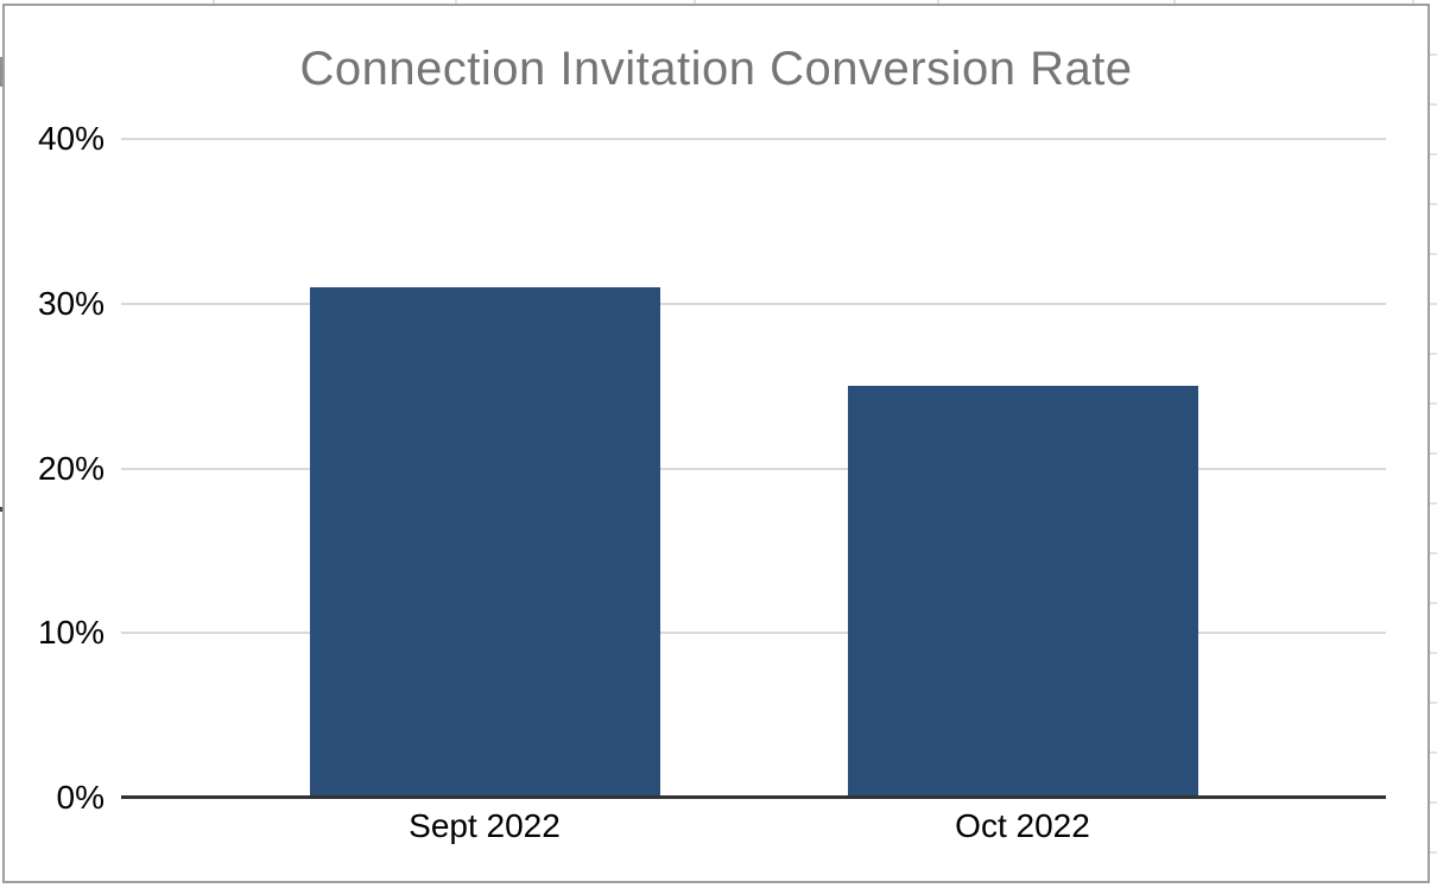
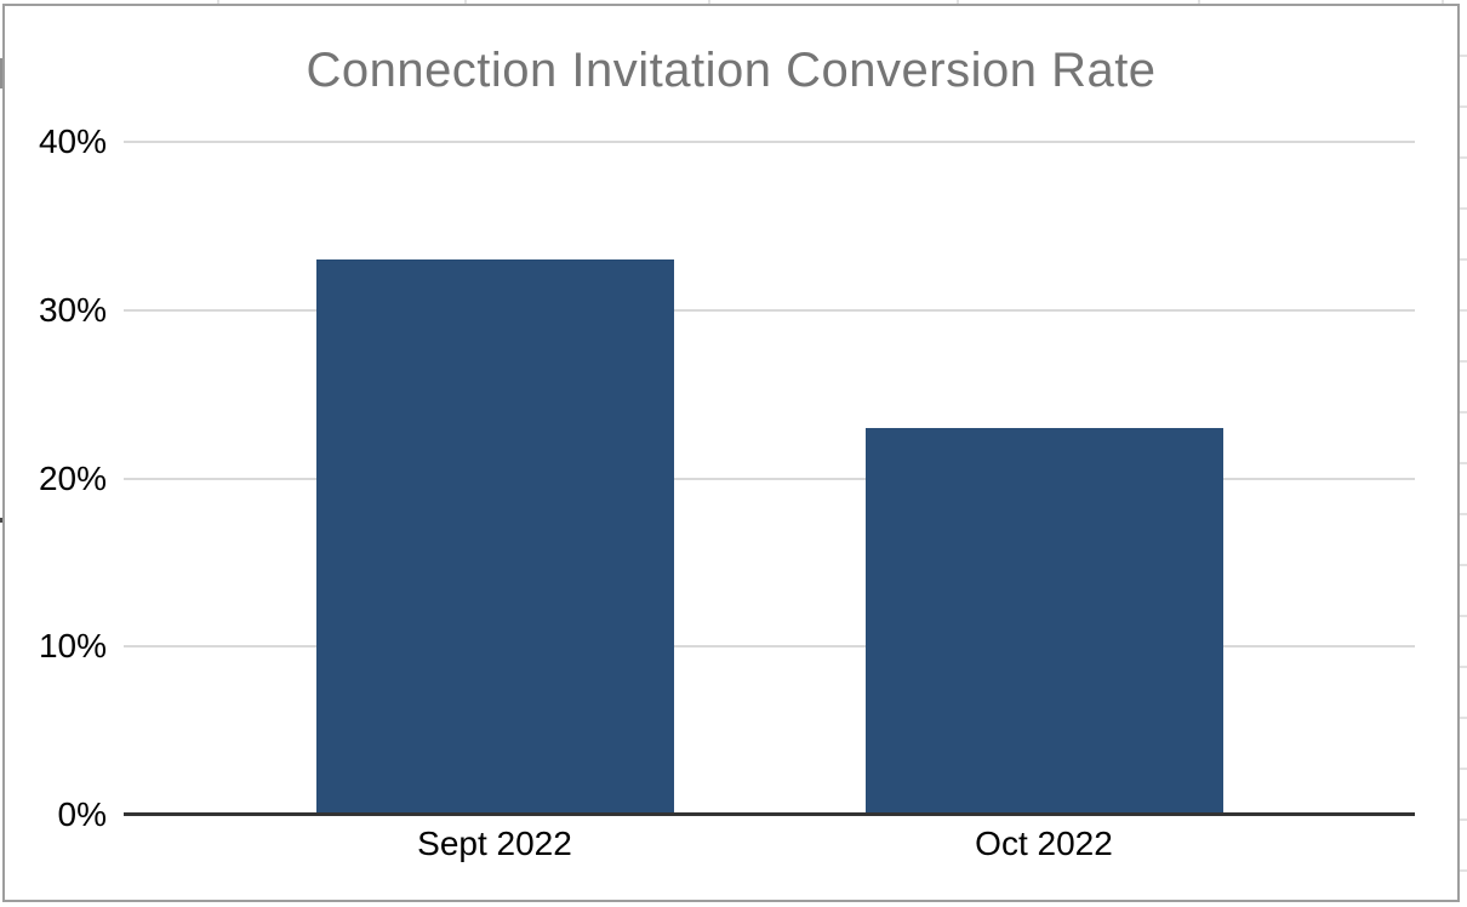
Sept 2022: 31% -> 33%
Oct 2022: 25% -> 23%
